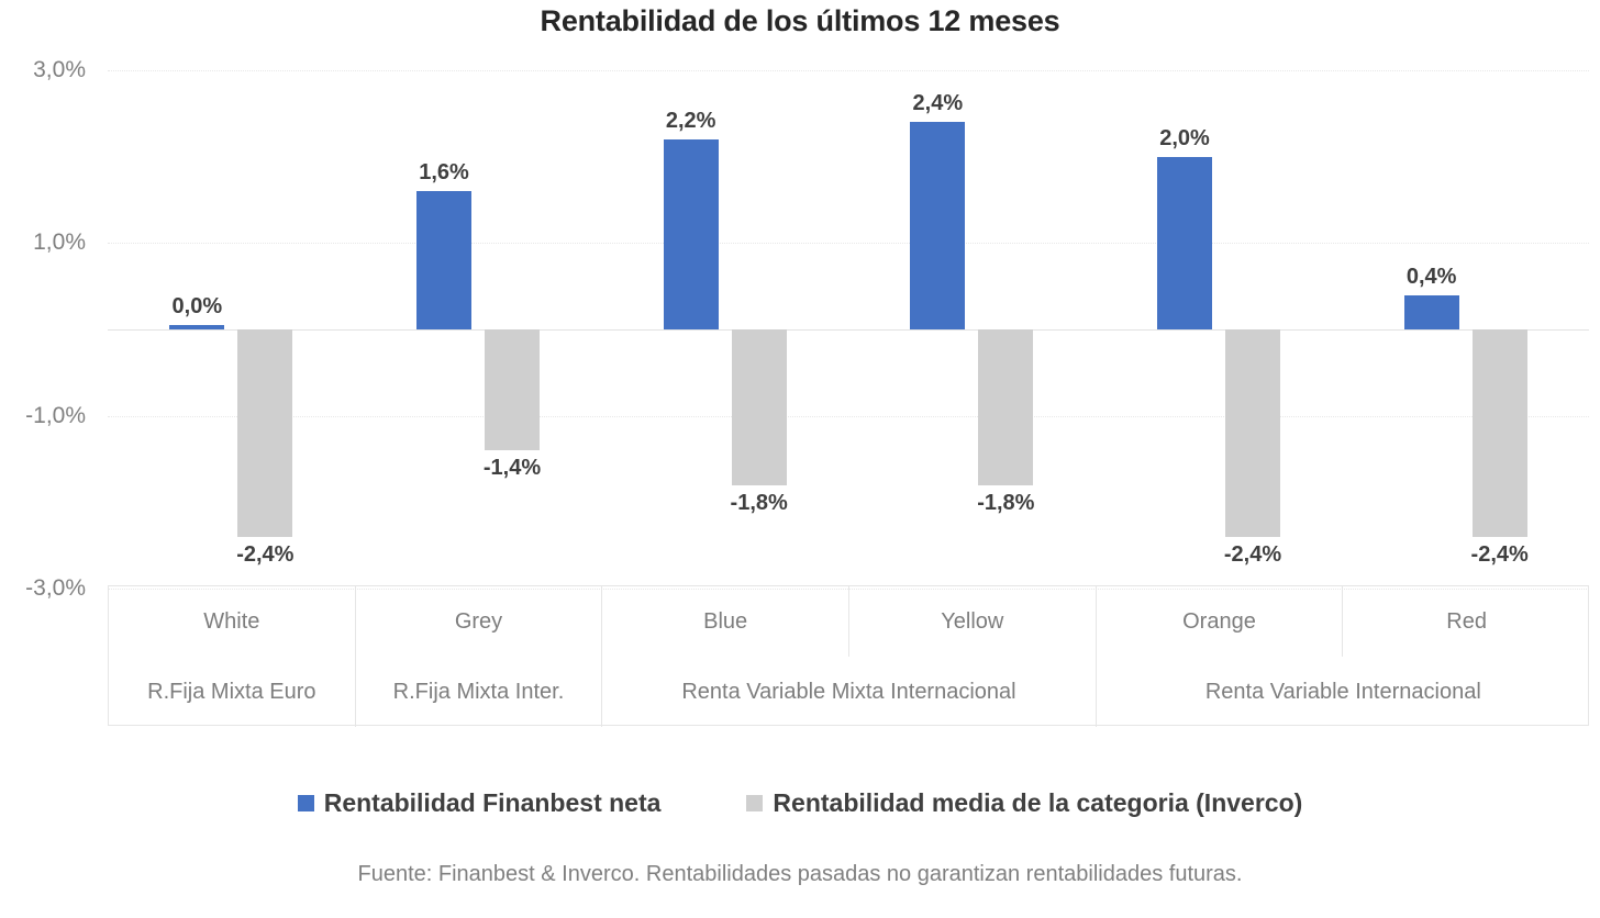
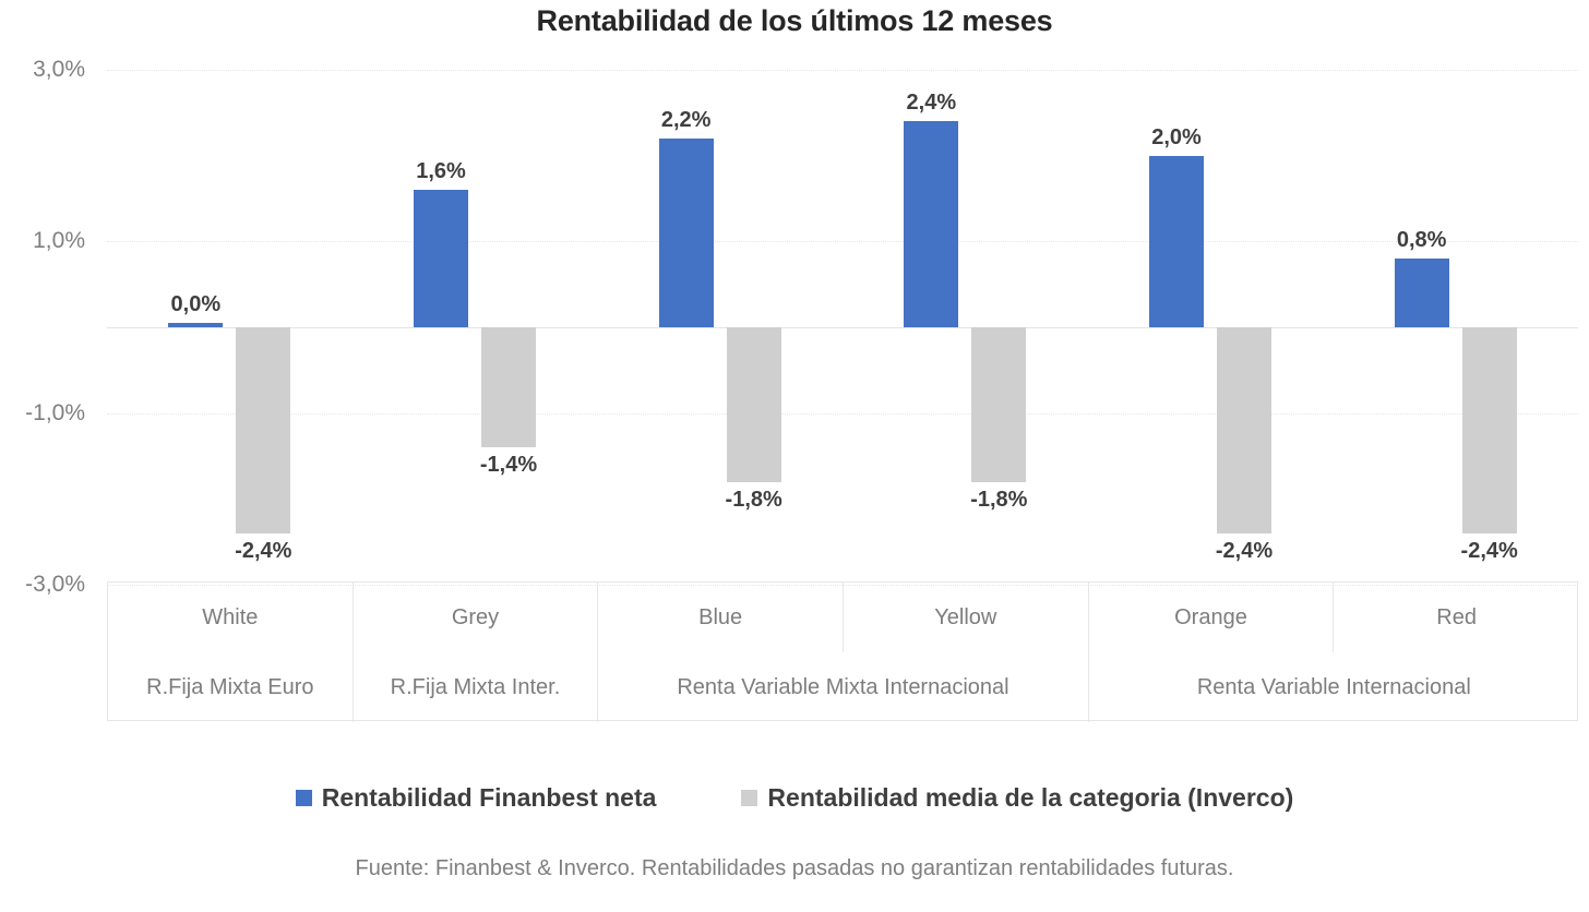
Rentabilidad Finanbest neta/Red: 0,4% -> 0,8%
